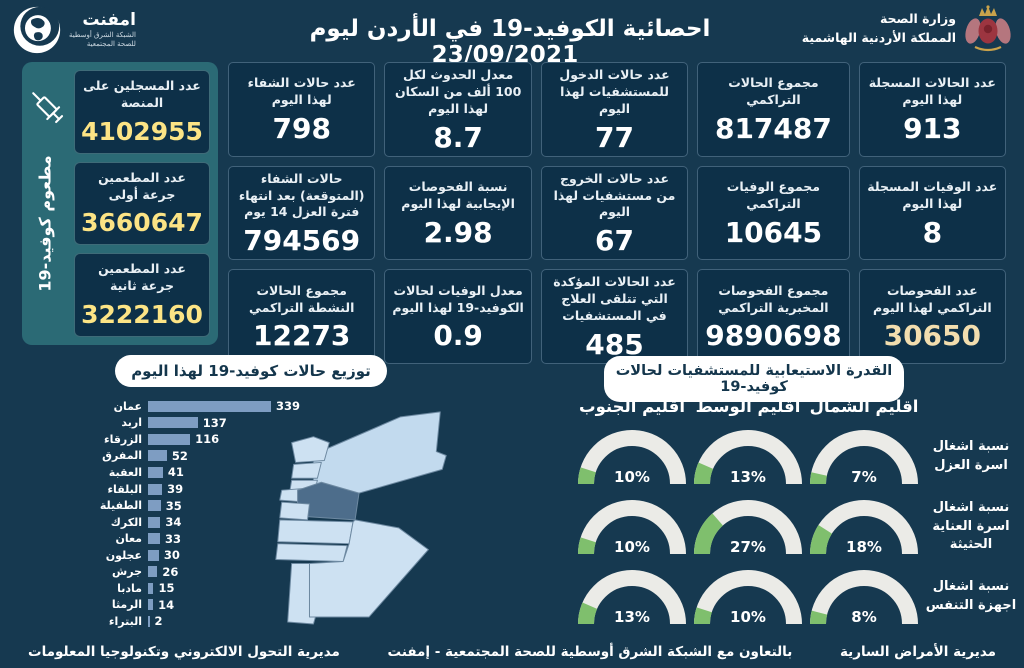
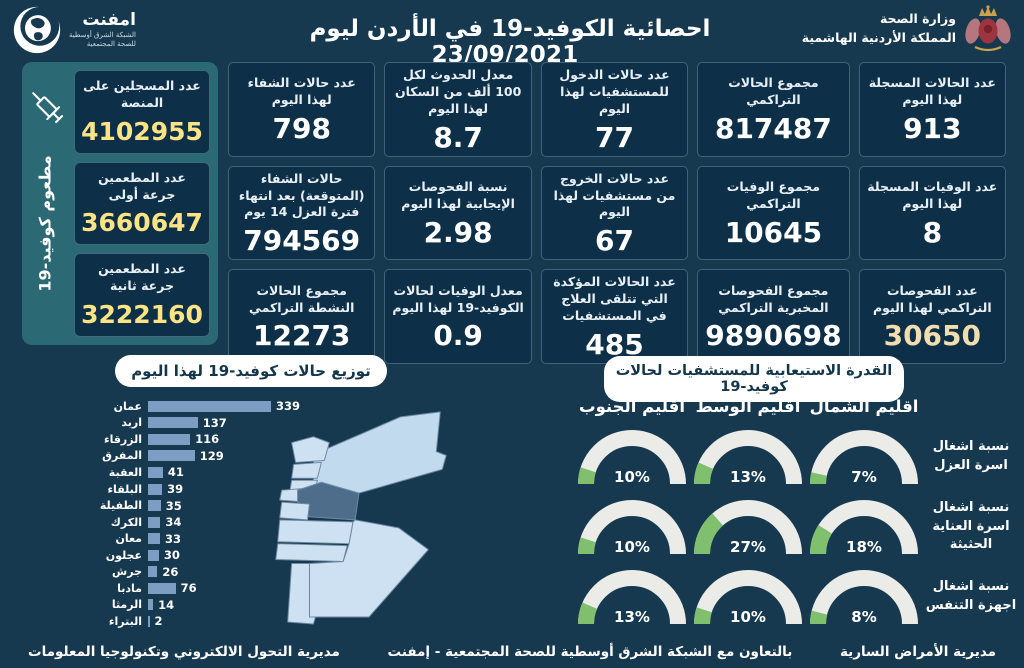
توزيع حالات كوفيد-19 لهذا اليوم/المفرق: 52 -> 129
توزيع حالات كوفيد-19 لهذا اليوم/مادبا: 15 -> 76
